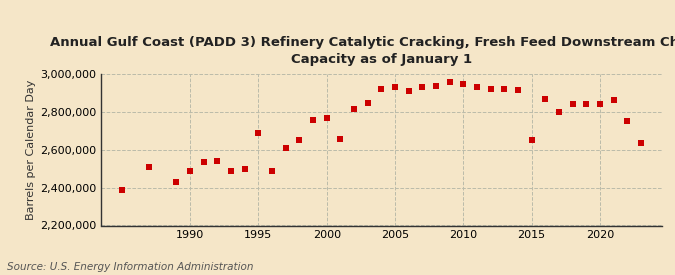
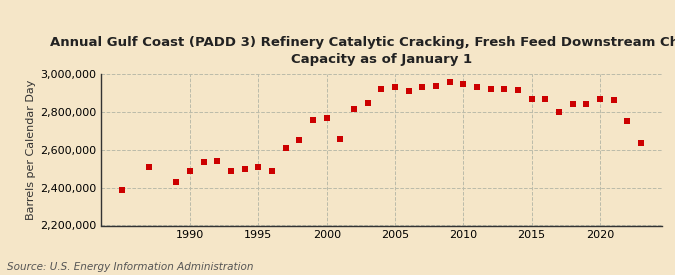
1995: 2,690,000 -> 2,510,000
2015: 2,650,000 -> 2,870,000
2020: 2,840,000 -> 2,870,000
